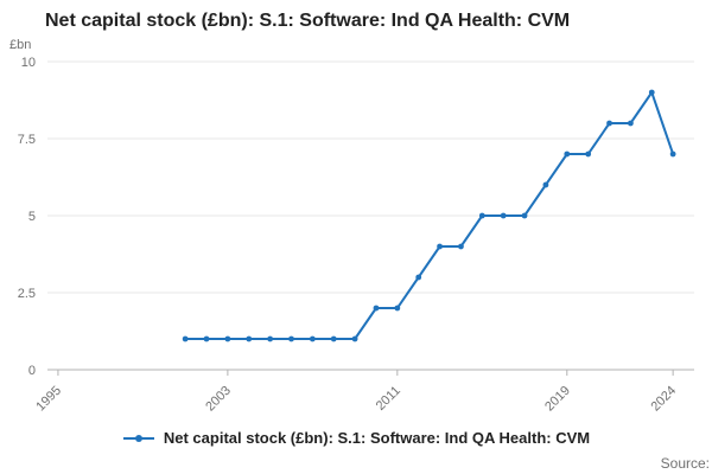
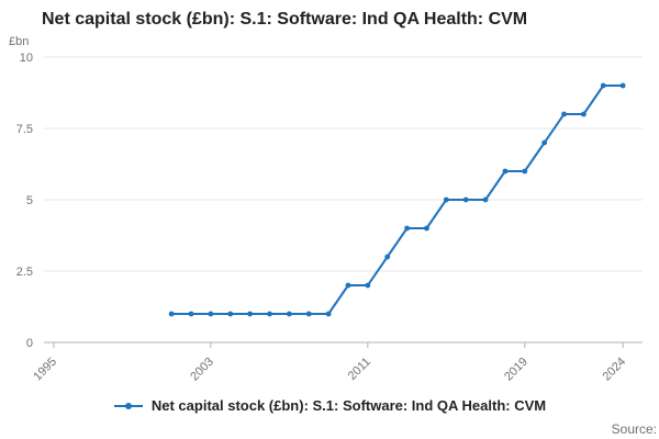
2019: 7 -> 6
2024: 7 -> 9
